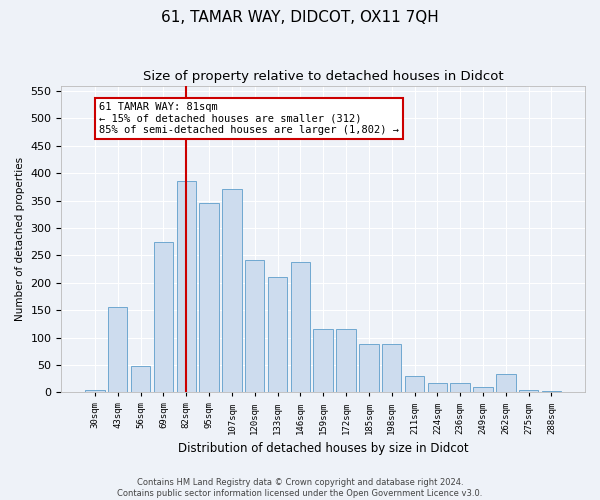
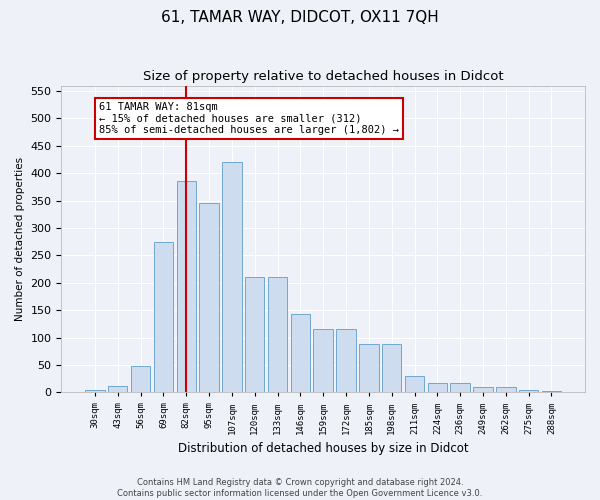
43sqm: 156 -> 12
107sqm: 372 -> 420
120sqm: 242 -> 210
146sqm: 238 -> 143
262sqm: 34 -> 10
